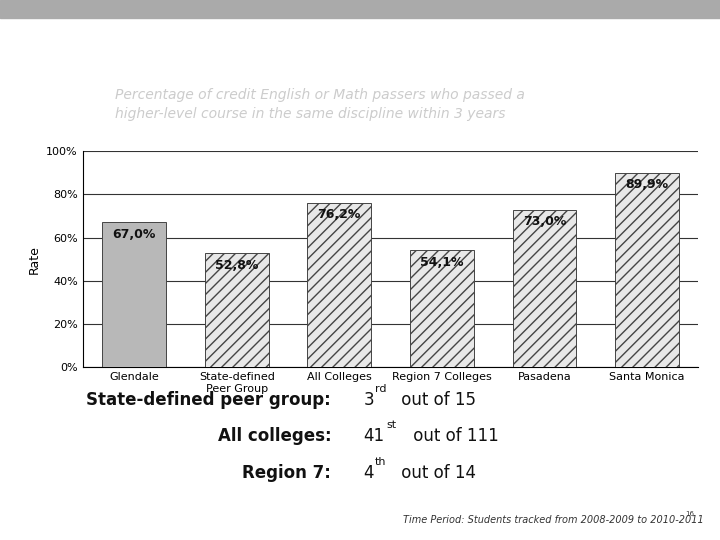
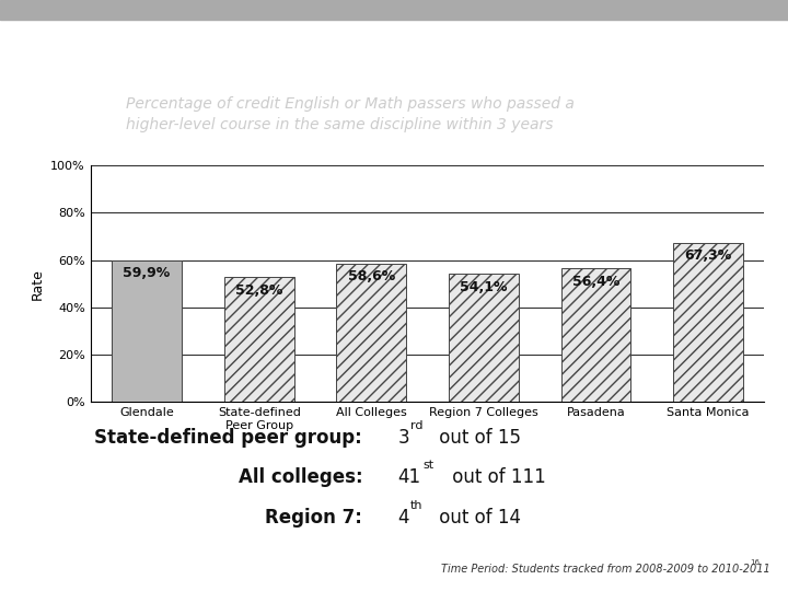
Glendale: 67,0% -> 59,9%
All Colleges: 76,2% -> 58,6%
Pasadena: 73,0% -> 56,4%
Santa Monica: 89,9% -> 67,3%
